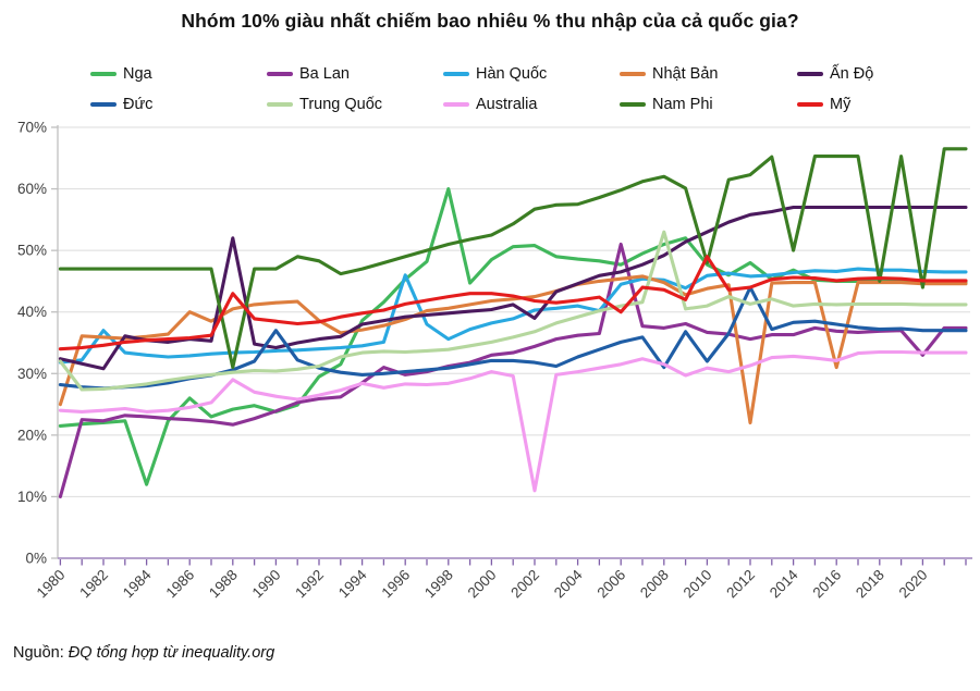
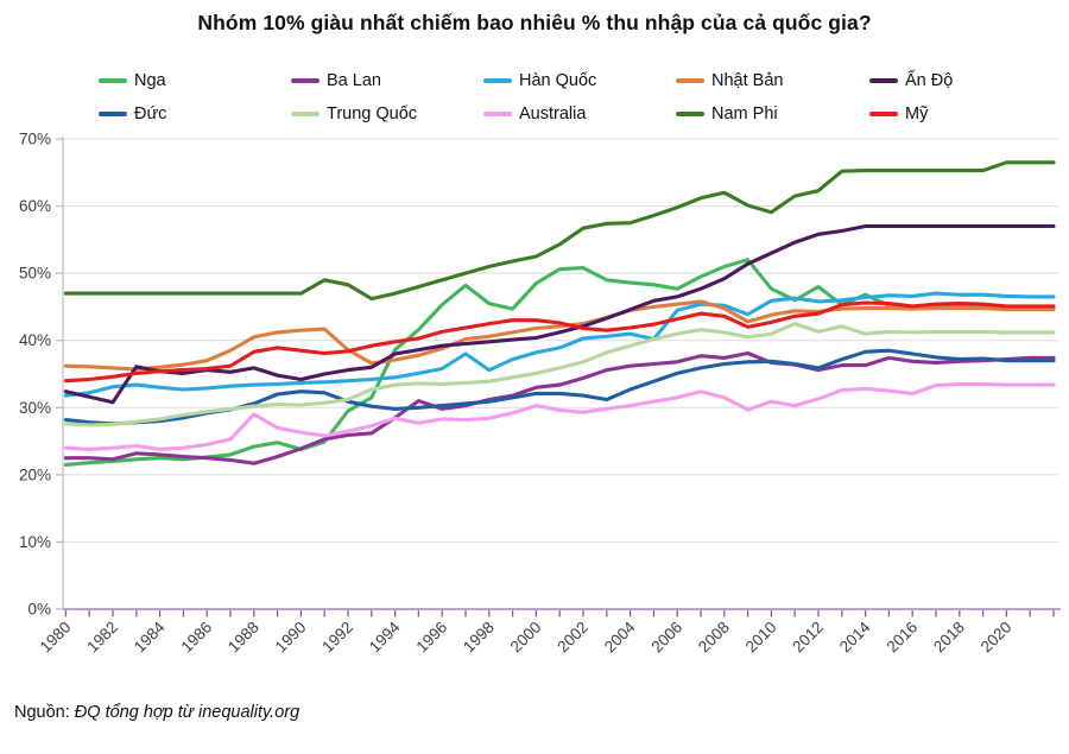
Ba Lan/1980: 10% -> 22%
Nhật Bản/1980: 25% -> 36%
Trung Quốc/1980: 32% -> 28%
Hàn Quốc/1982: 37% -> 33%
Nga/1984: 12% -> 22%
Nga/1986: 26% -> 23%
Nhật Bản/1986: 40% -> 37%
Ấn Độ/1988: 52% -> 36%
Nam Phi/1988: 31% -> 47%
Mỹ/1988: 43% -> 38%
Đức/1990: 37% -> 32%
Hàn Quốc/1996: 46% -> 36%
Nga/1998: 60% -> 46%
Ấn Độ/2002: 39% -> 42%
Australia/2002: 11% -> 29%
Ba Lan/2006: 51% -> 37%
Mỹ/2006: 40% -> 43%
Đức/2008: 31% -> 36%
Trung Quốc/2008: 53% -> 41%
Đức/2010: 32% -> 37%
Nam Phi/2010: 48% -> 59%
Mỹ/2010: 49% -> 43%
Nhật Bản/2012: 22% -> 44%
Đức/2012: 44% -> 36%
Nam Phi/2014: 50% -> 65%
Nhật Bản/2016: 31% -> 45%
Nam Phi/2018: 45% -> 65%
Ba Lan/2020: 33% -> 37%
Nam Phi/2020: 44% -> 66%
